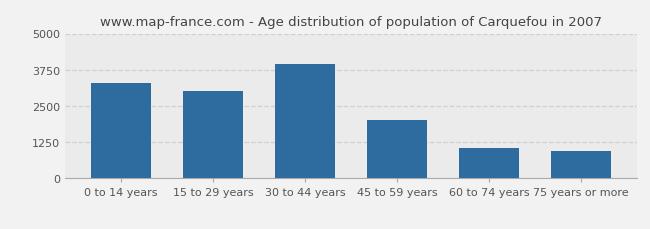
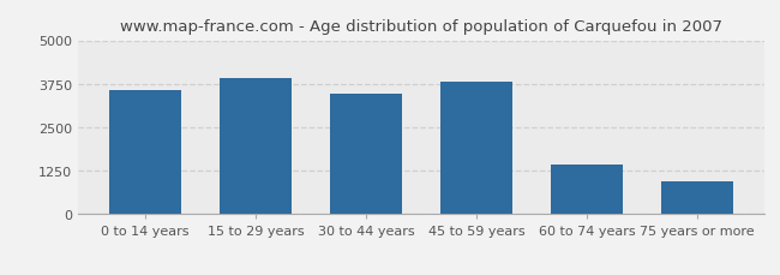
0 to 14 years: 3300 -> 3580
15 to 29 years: 3000 -> 3900
30 to 44 years: 3950 -> 3480
45 to 59 years: 2000 -> 3810
60 to 74 years: 1050 -> 1430
